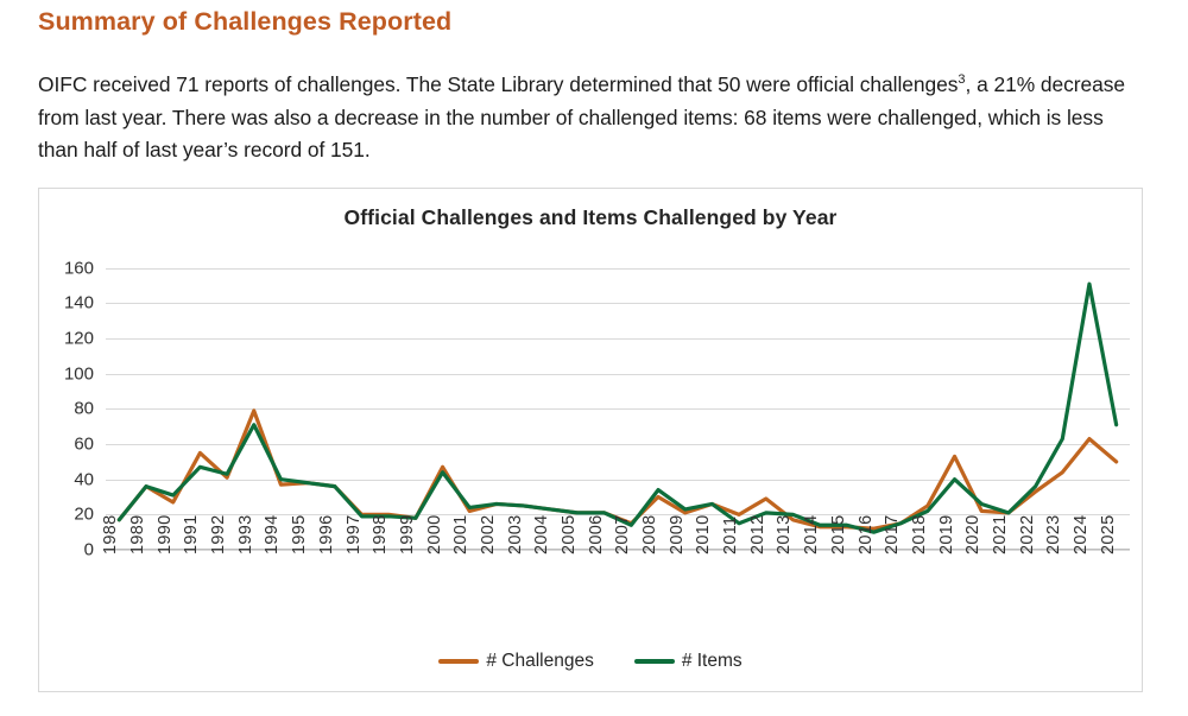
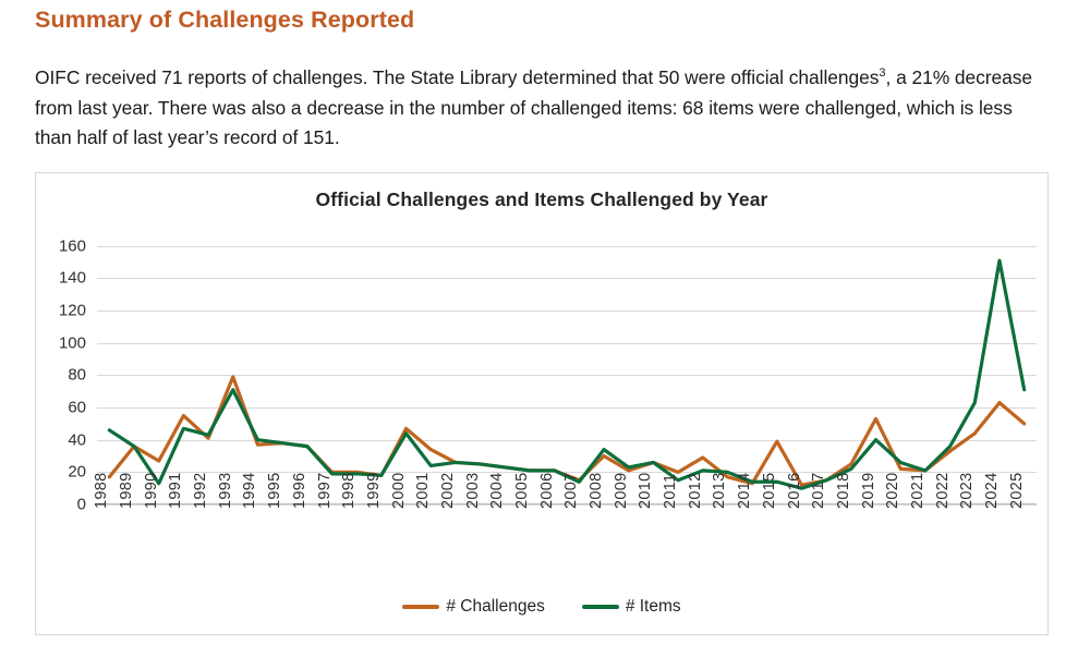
# Items/1988: 17 -> 46
# Items/1990: 31 -> 13
# Challenges/2001: 22 -> 34
# Challenges/2015: 13 -> 39
